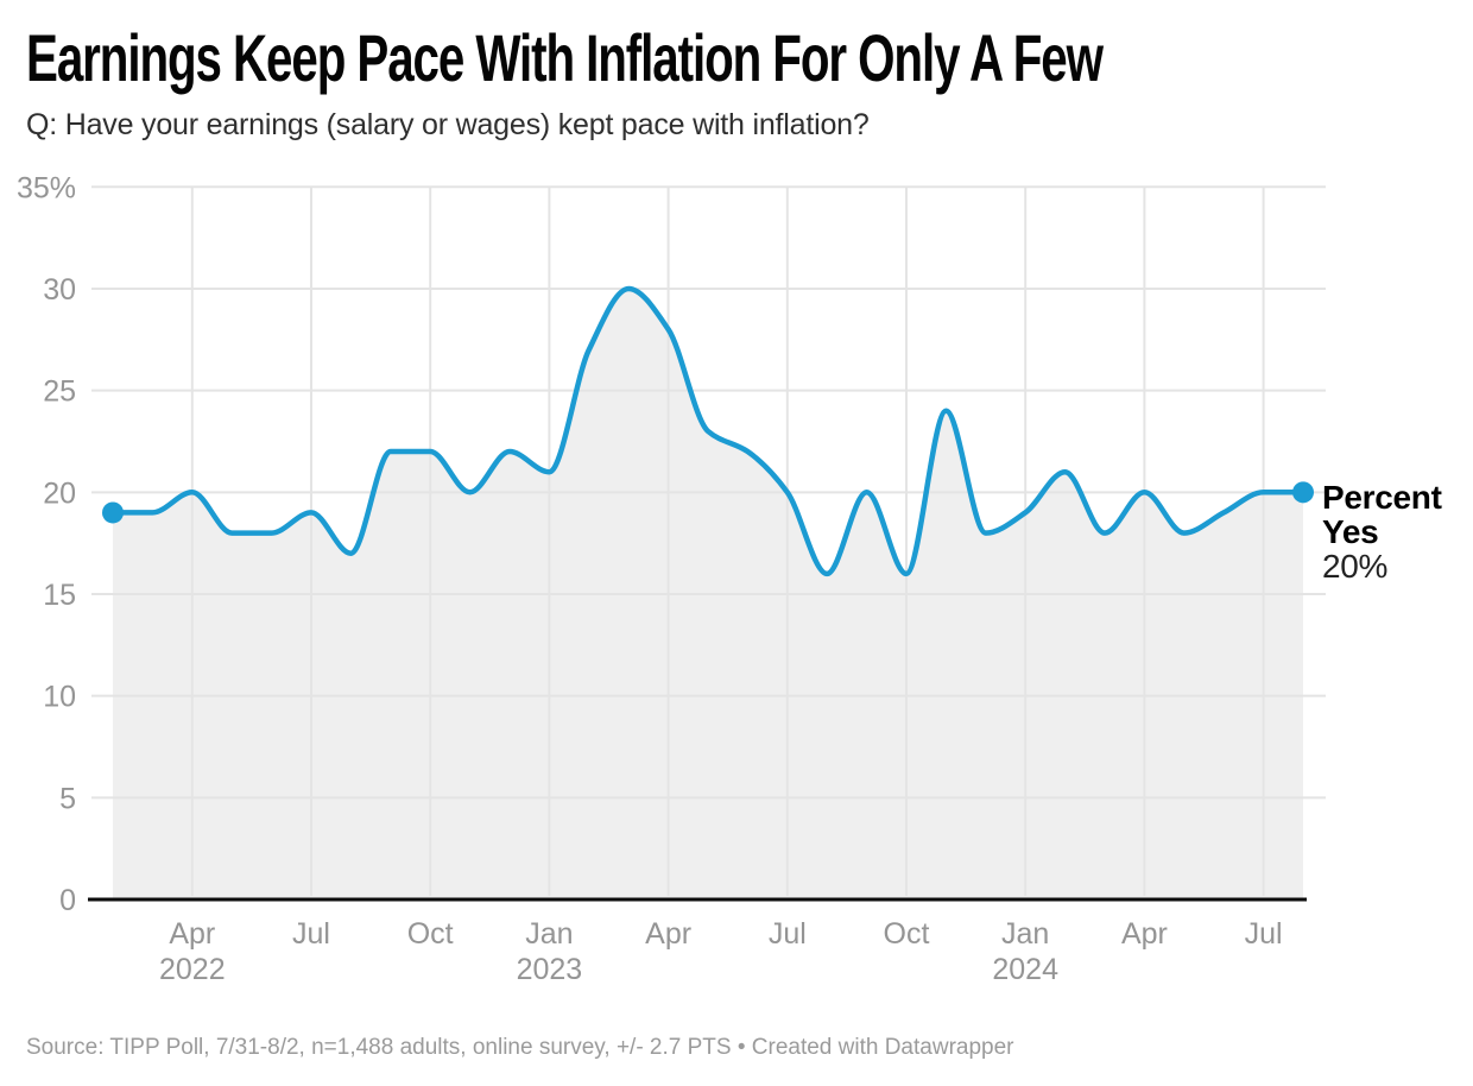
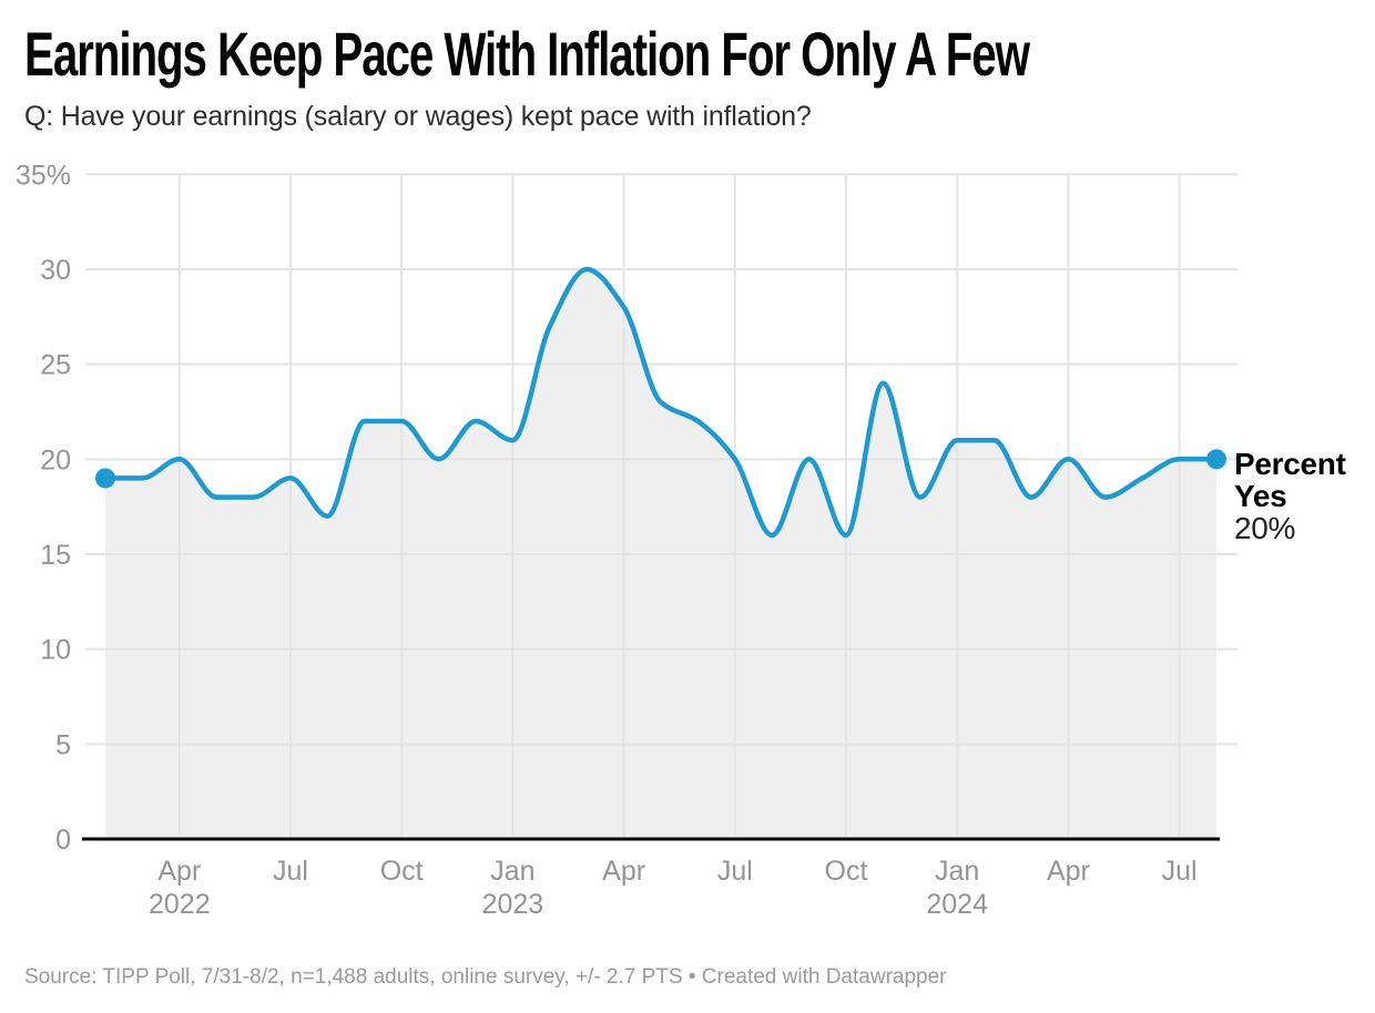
Jan 2024: 19% -> 21%
